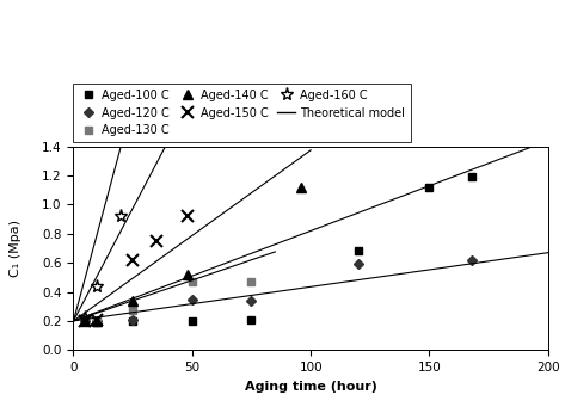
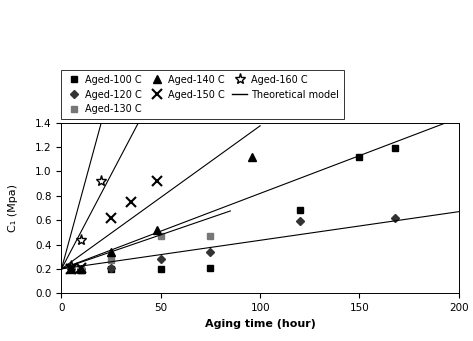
Aged-120 C/50: 0.35 -> 0.28
